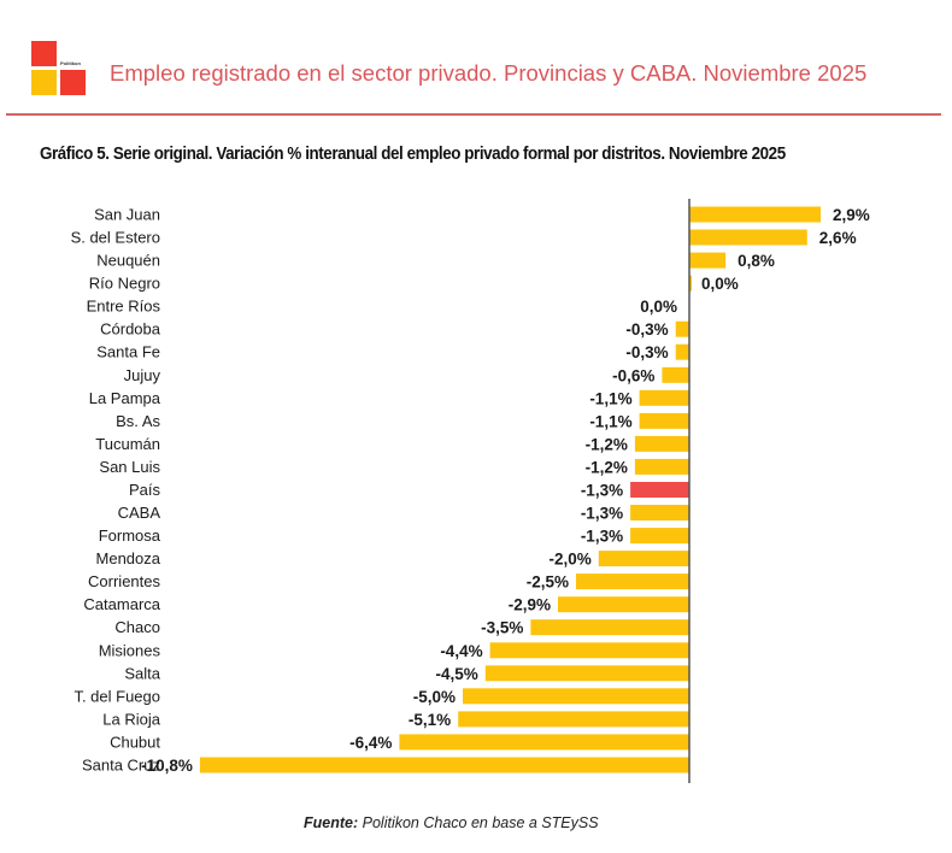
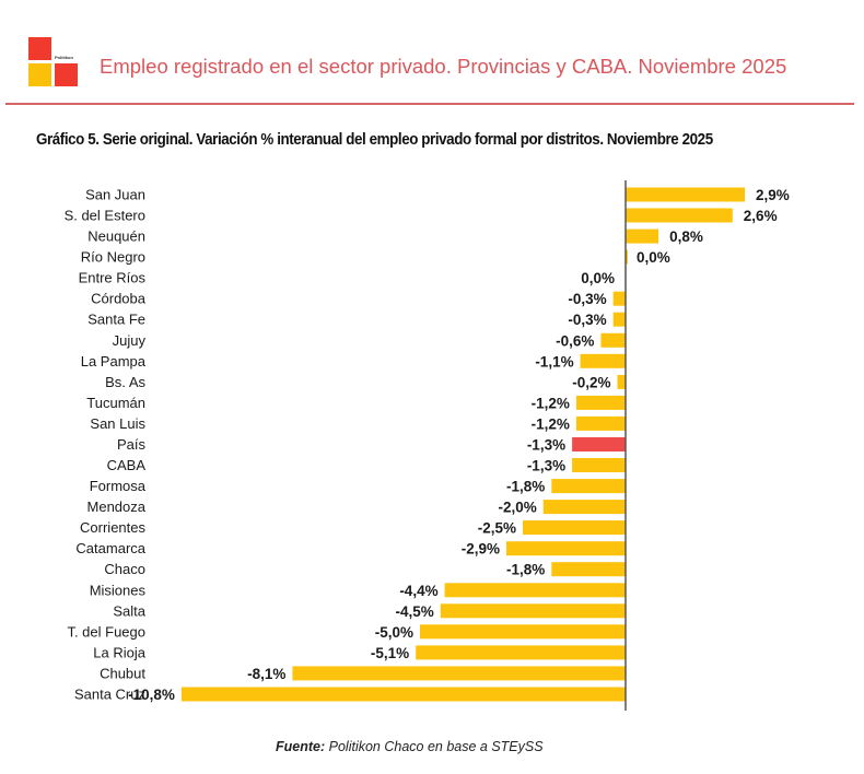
Bs. As: -1,1% -> -0,2%
Formosa: -1,3% -> -1,8%
Chaco: -3,5% -> -1,8%
Chubut: -6,4% -> -8,1%
